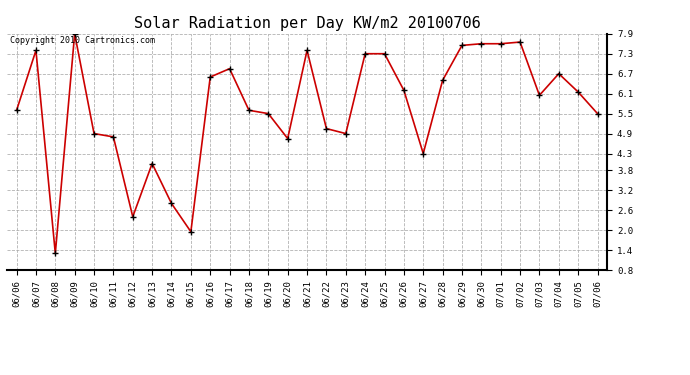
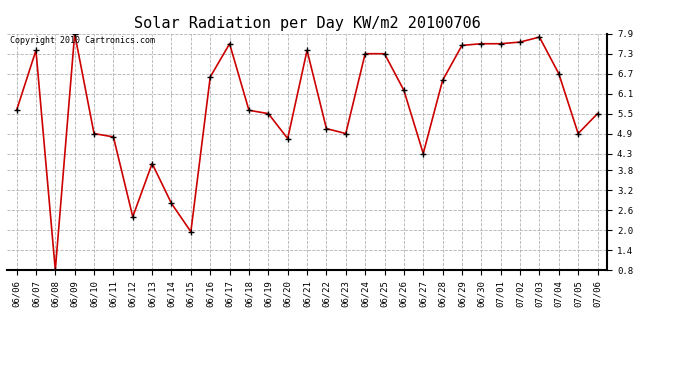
06/08: 1.30 -> 0.80
06/17: 6.85 -> 7.60
07/03: 6.05 -> 7.80
07/05: 6.15 -> 4.90
